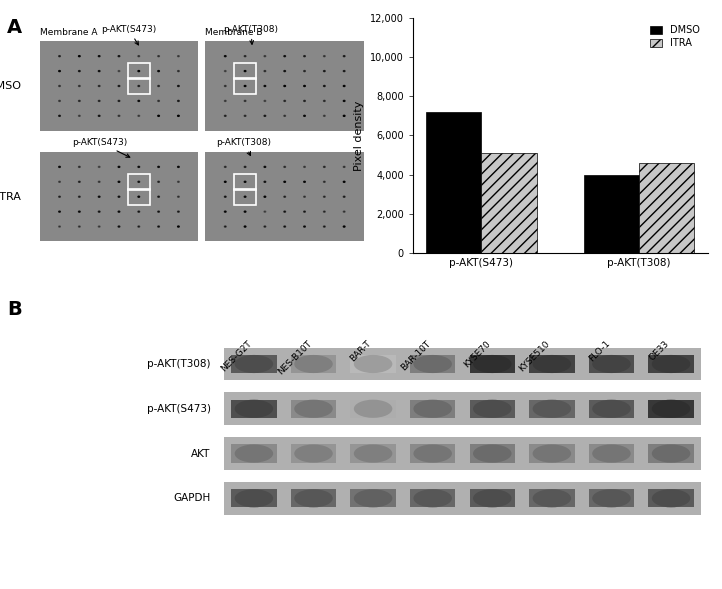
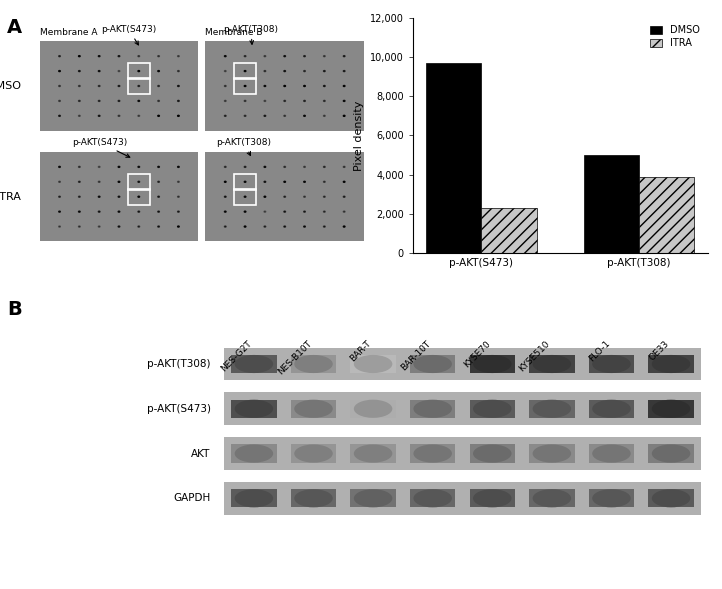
DMSO/p-AKT(S473): 7,200 -> 9,700
ITRA/p-AKT(S473): 5,100 -> 2,300
DMSO/p-AKT(T308): 4,000 -> 5,000
ITRA/p-AKT(T308): 4,600 -> 3,900
